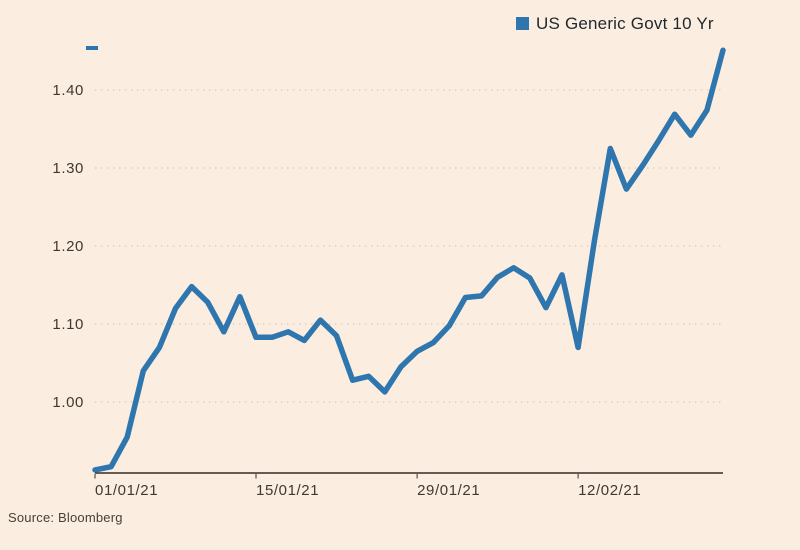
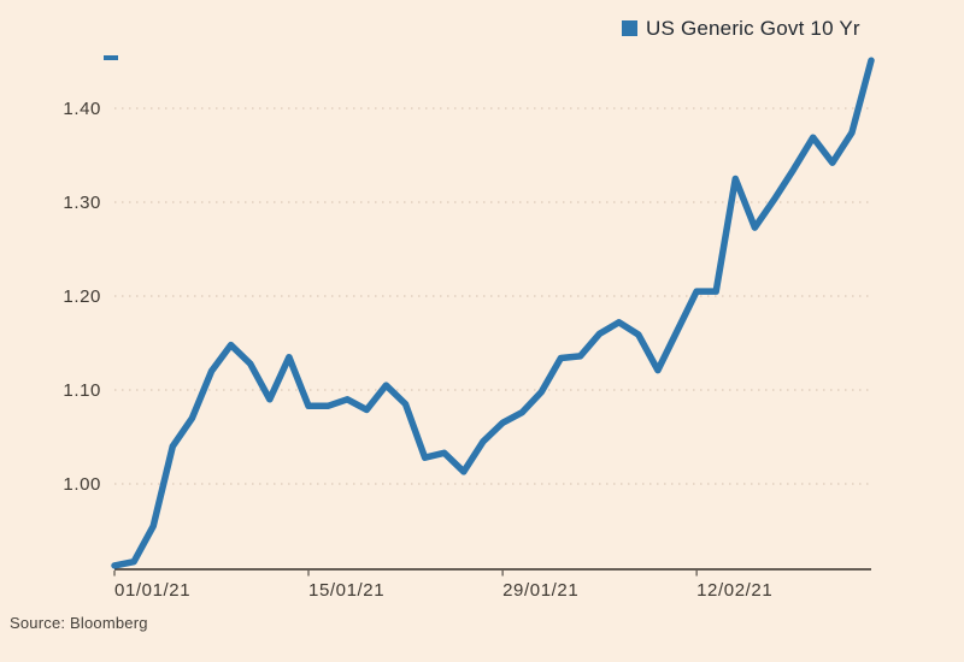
12/02/21: 1.07 -> 1.21
